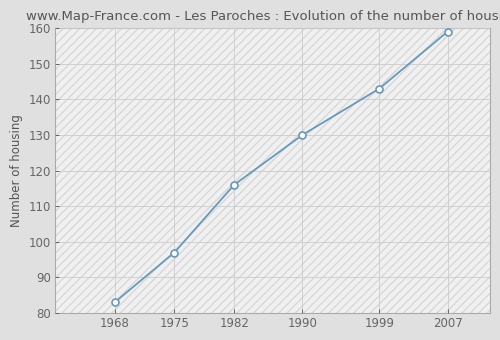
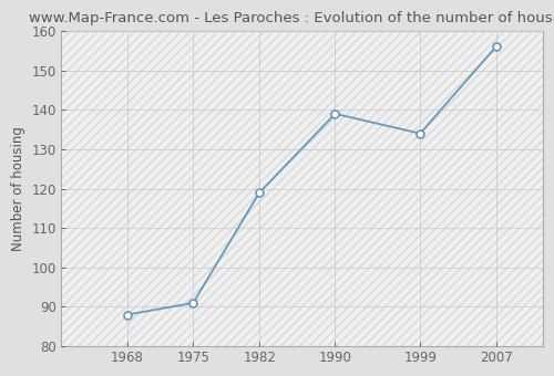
1968: 83 -> 88
1975: 97 -> 91
1982: 116 -> 119
1990: 130 -> 139
1999: 143 -> 134
2007: 159 -> 156
